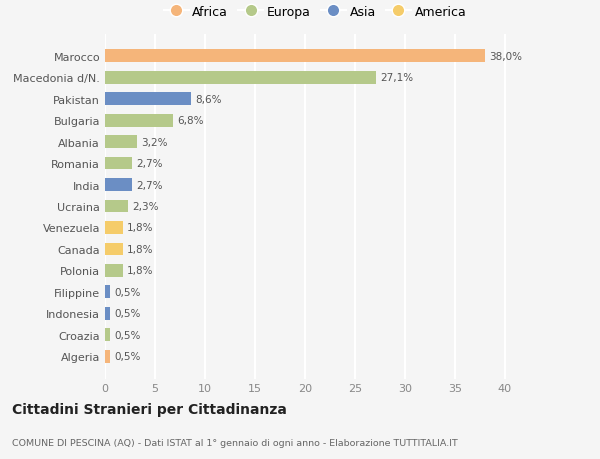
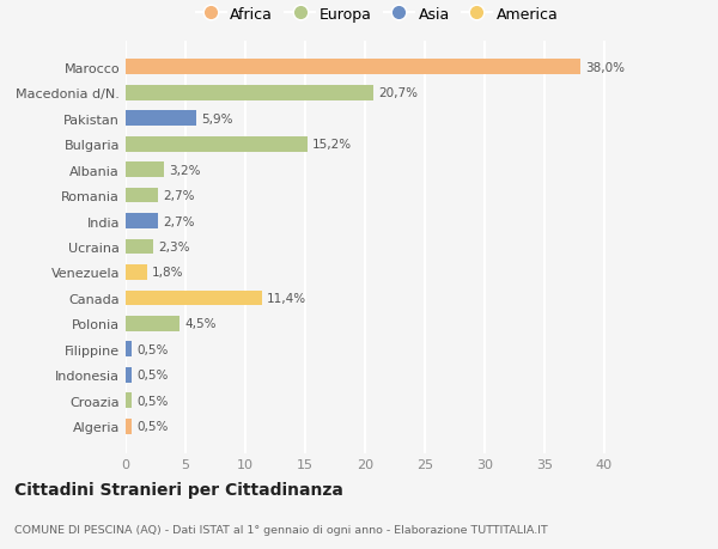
Macedonia d/N.: 27,1% -> 20,7%
Pakistan: 8,6% -> 5,9%
Bulgaria: 6,8% -> 15,2%
Canada: 1,8% -> 11,4%
Polonia: 1,8% -> 4,5%
